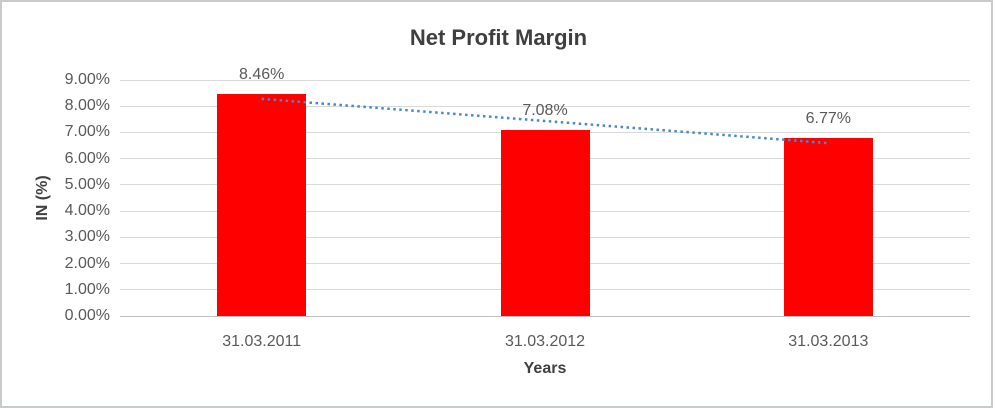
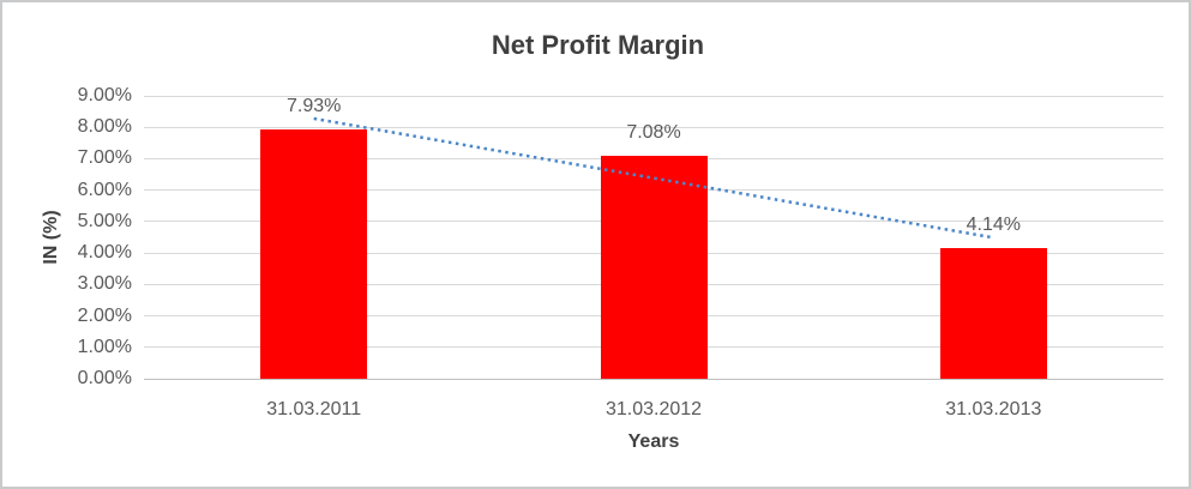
31.03.2011: 8.46% -> 7.93%
31.03.2013: 6.77% -> 4.14%
